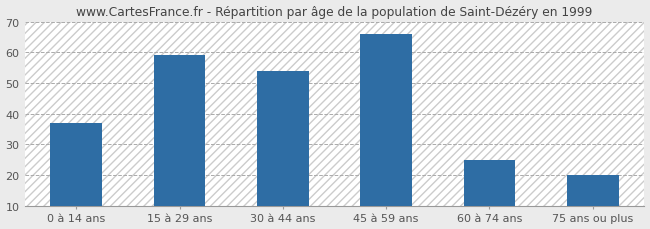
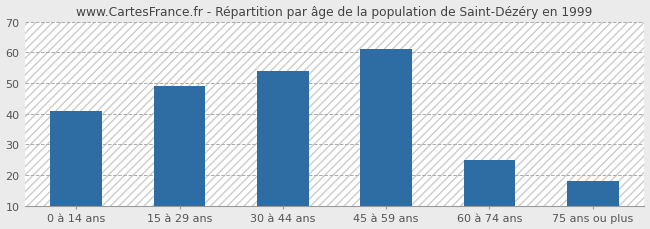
0 à 14 ans: 37 -> 41
15 à 29 ans: 59 -> 49
45 à 59 ans: 66 -> 61
75 ans ou plus: 20 -> 18
